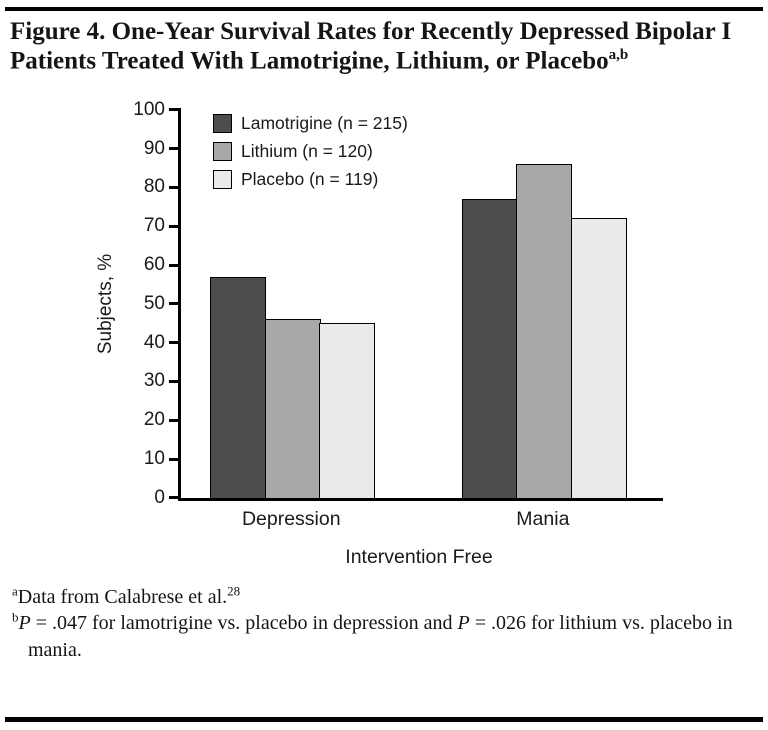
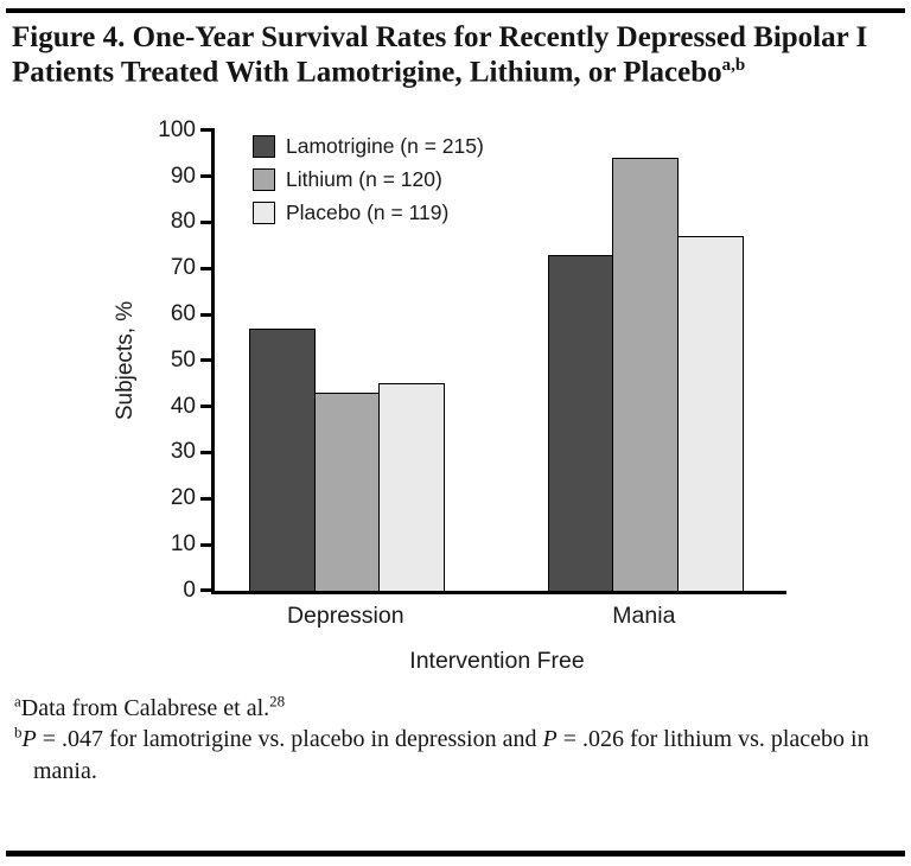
Lithium (n = 120)/Depression: 46 -> 43
Lamotrigine (n = 215)/Mania: 77 -> 73
Lithium (n = 120)/Mania: 86 -> 94
Placebo (n = 119)/Mania: 72 -> 77
